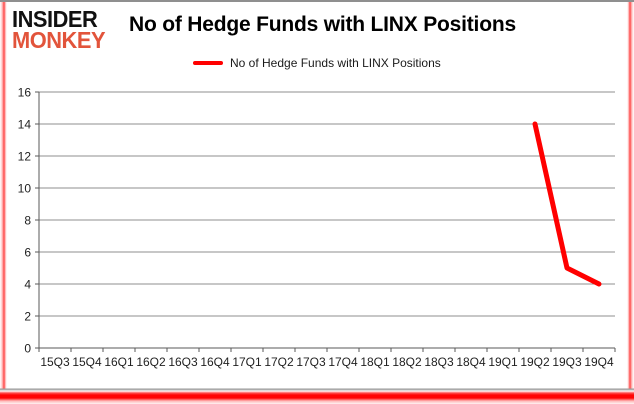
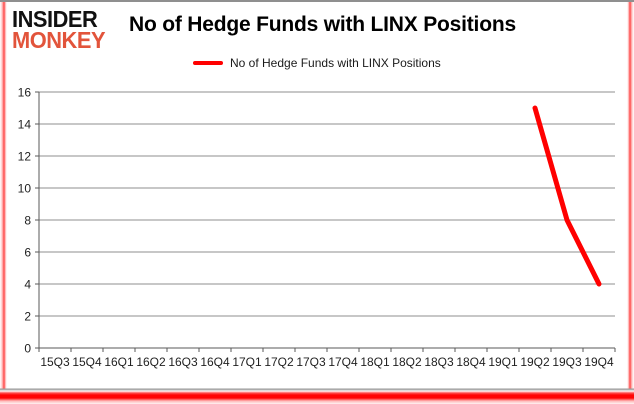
19Q2: 14 -> 15
19Q3: 5 -> 8
